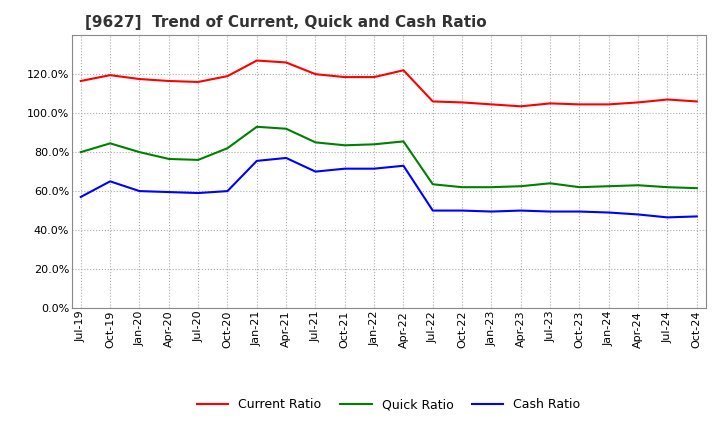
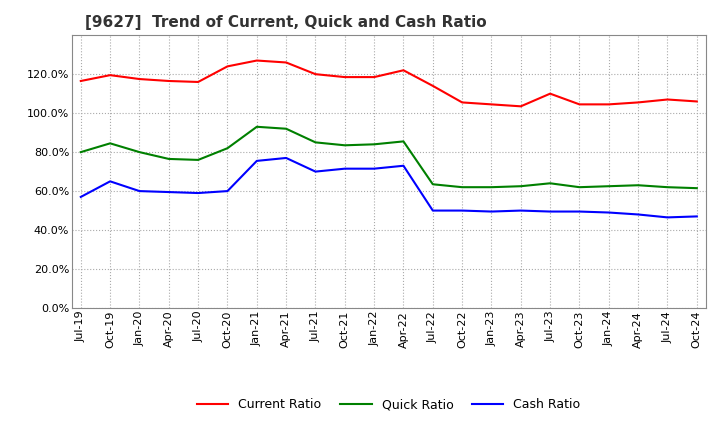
Current Ratio/Oct-20: 119% -> 124%
Current Ratio/Jul-22: 106% -> 114%
Current Ratio/Jul-23: 105% -> 110%
